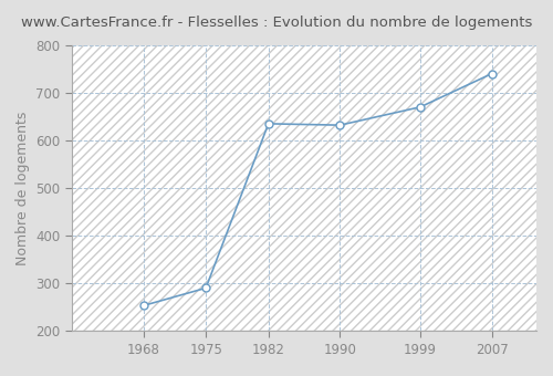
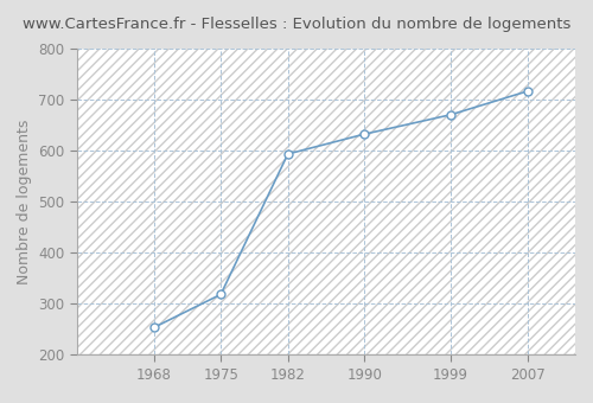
1975: 290 -> 318
1982: 635 -> 593
2007: 740 -> 716
